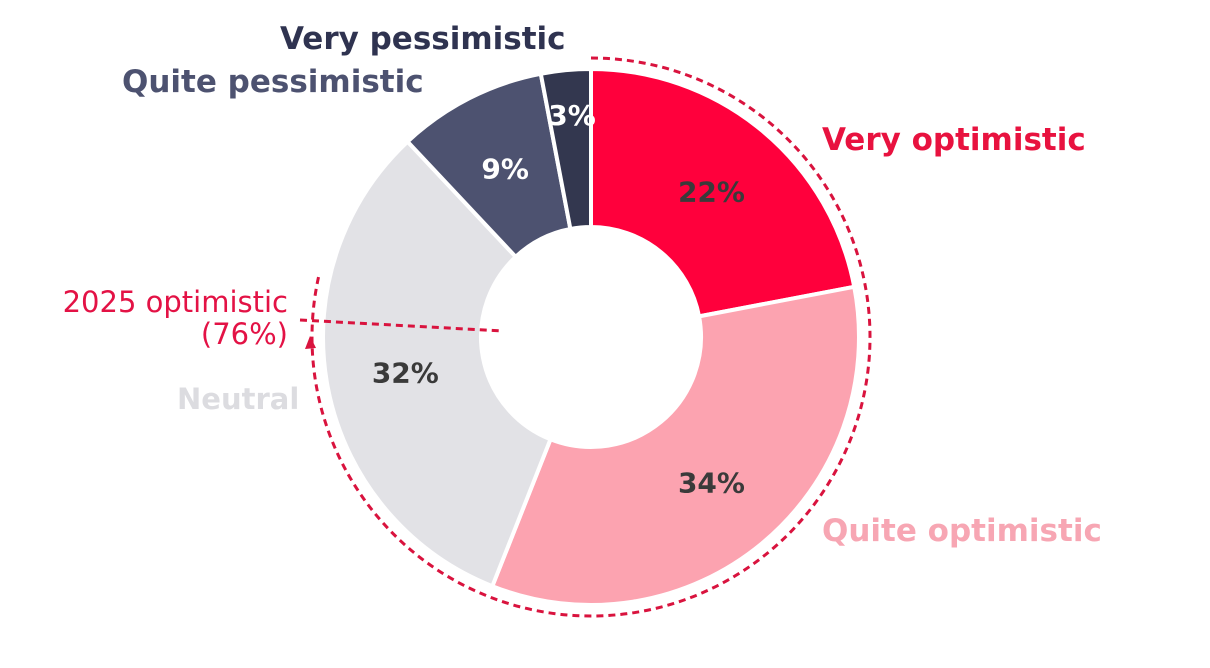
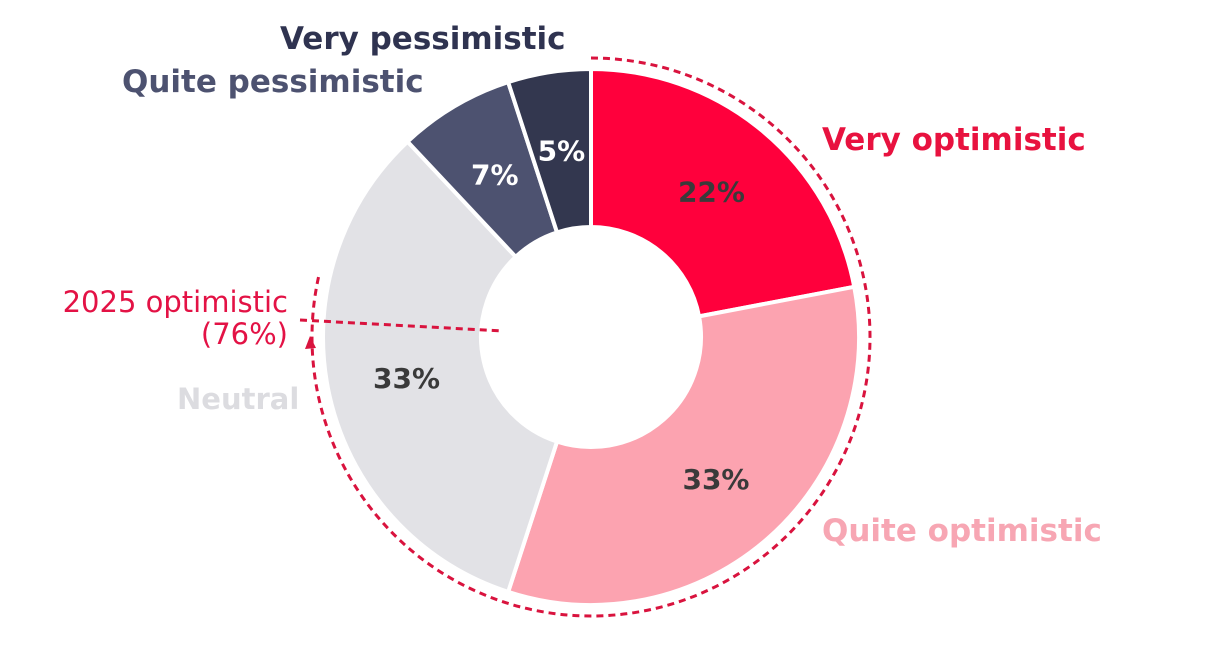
Quite optimistic: 34% -> 33%
Neutral: 32% -> 33%
Quite pessimistic: 9% -> 7%
Very pessimistic: 3% -> 5%
